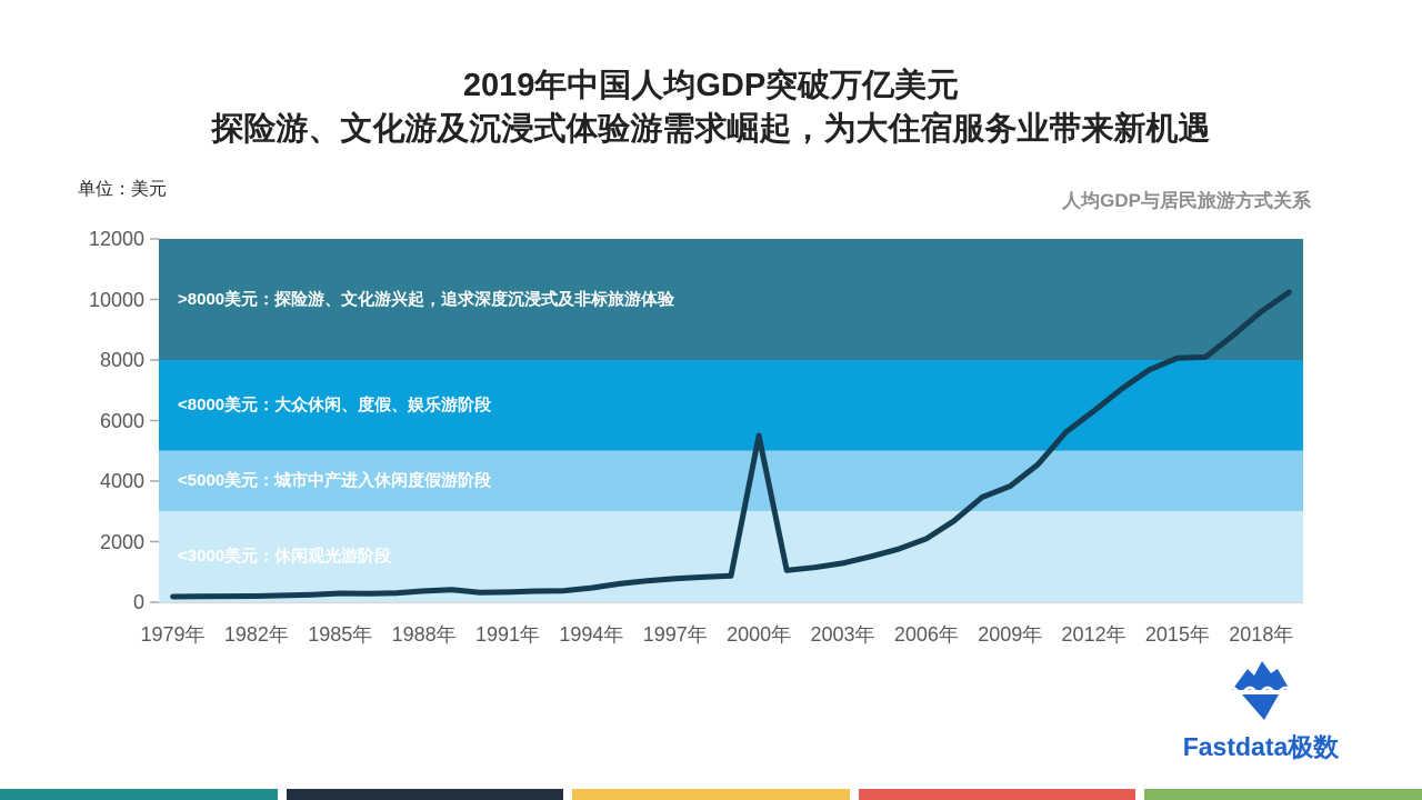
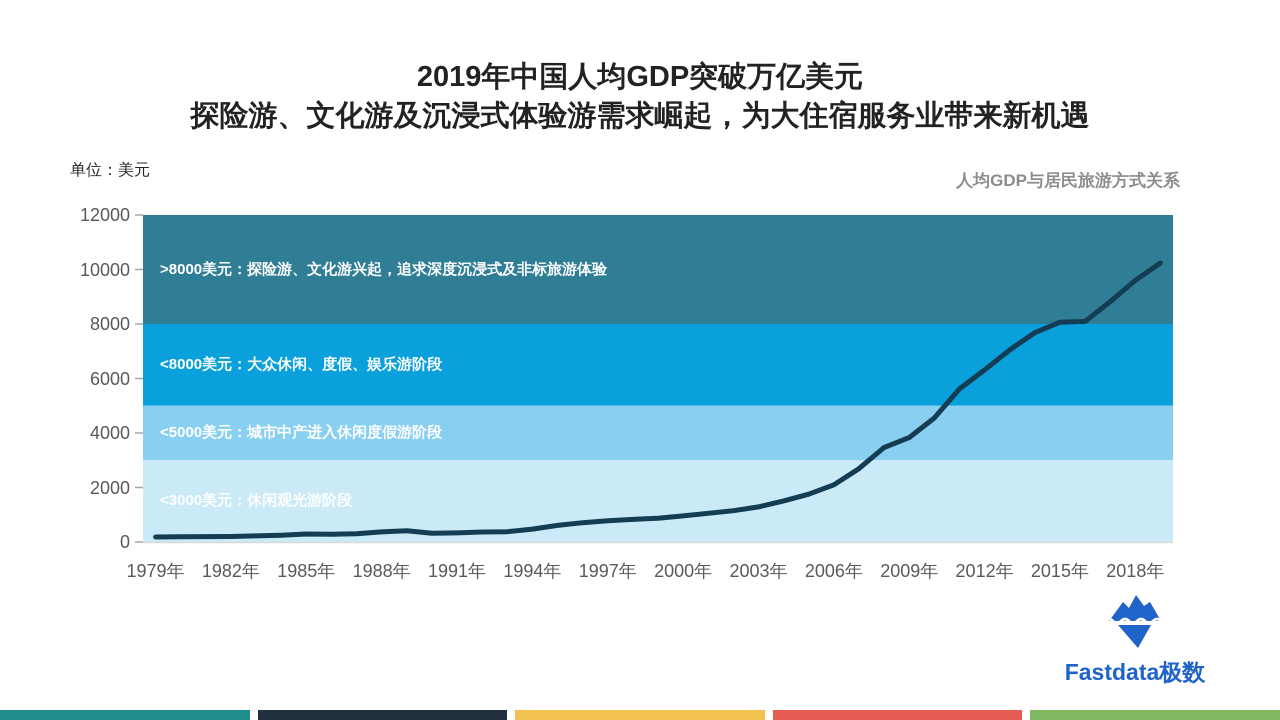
2000: 5500 -> 1000
